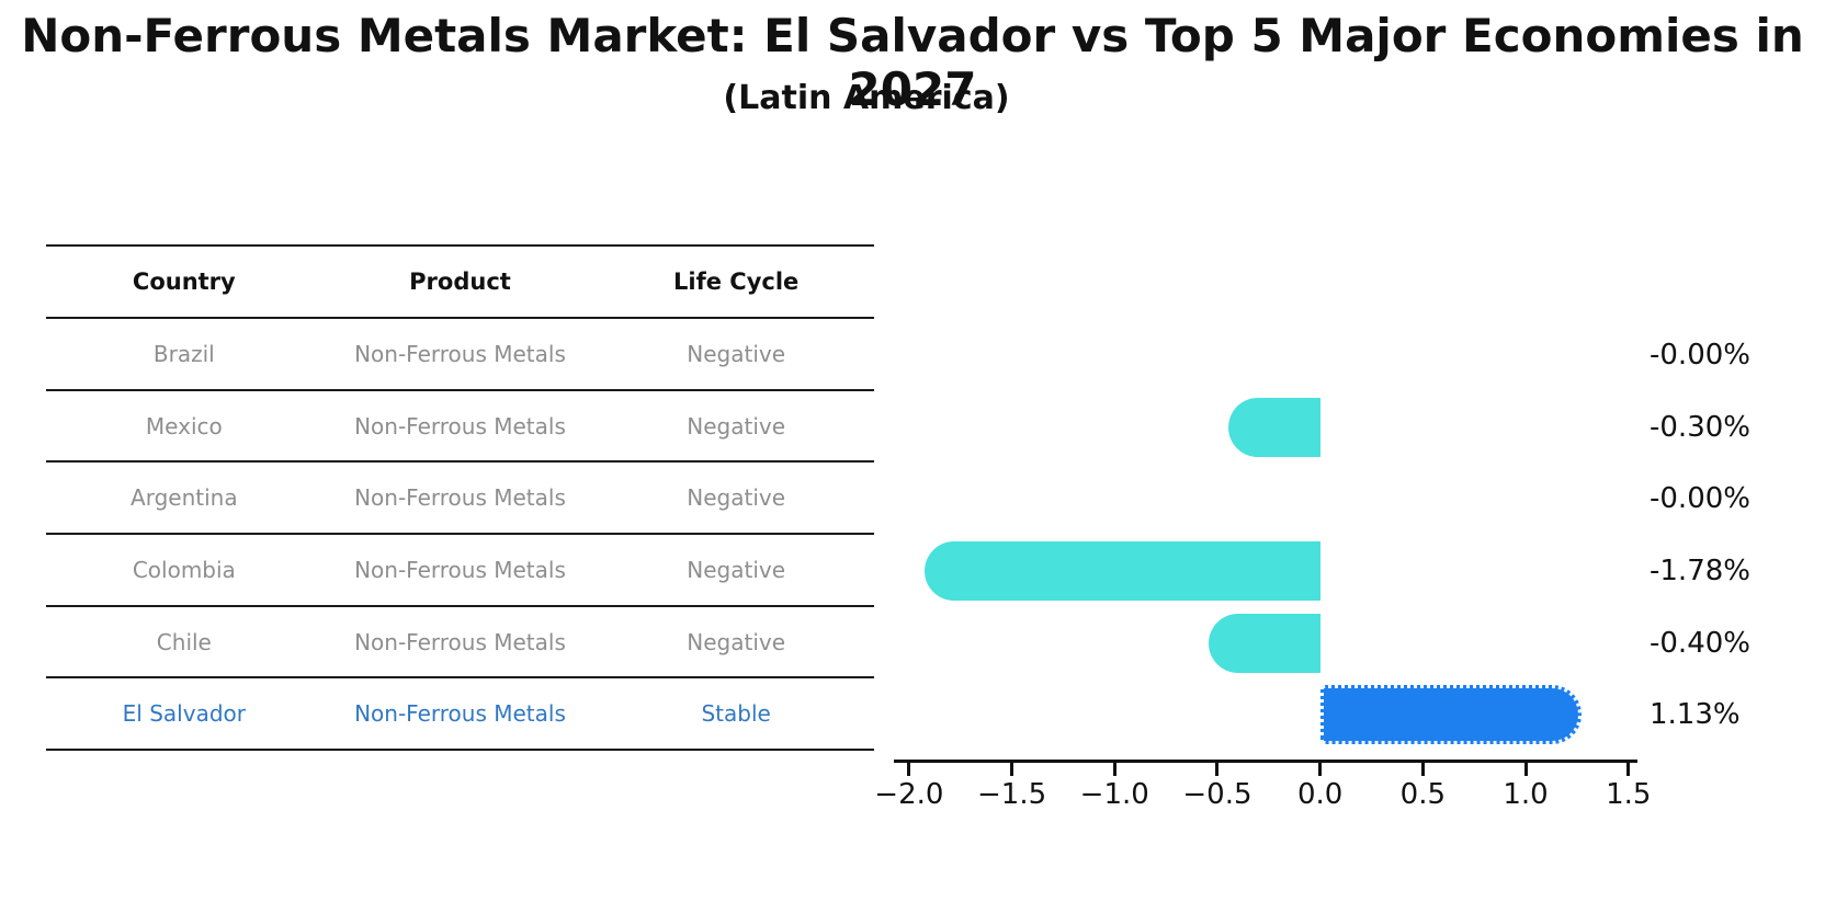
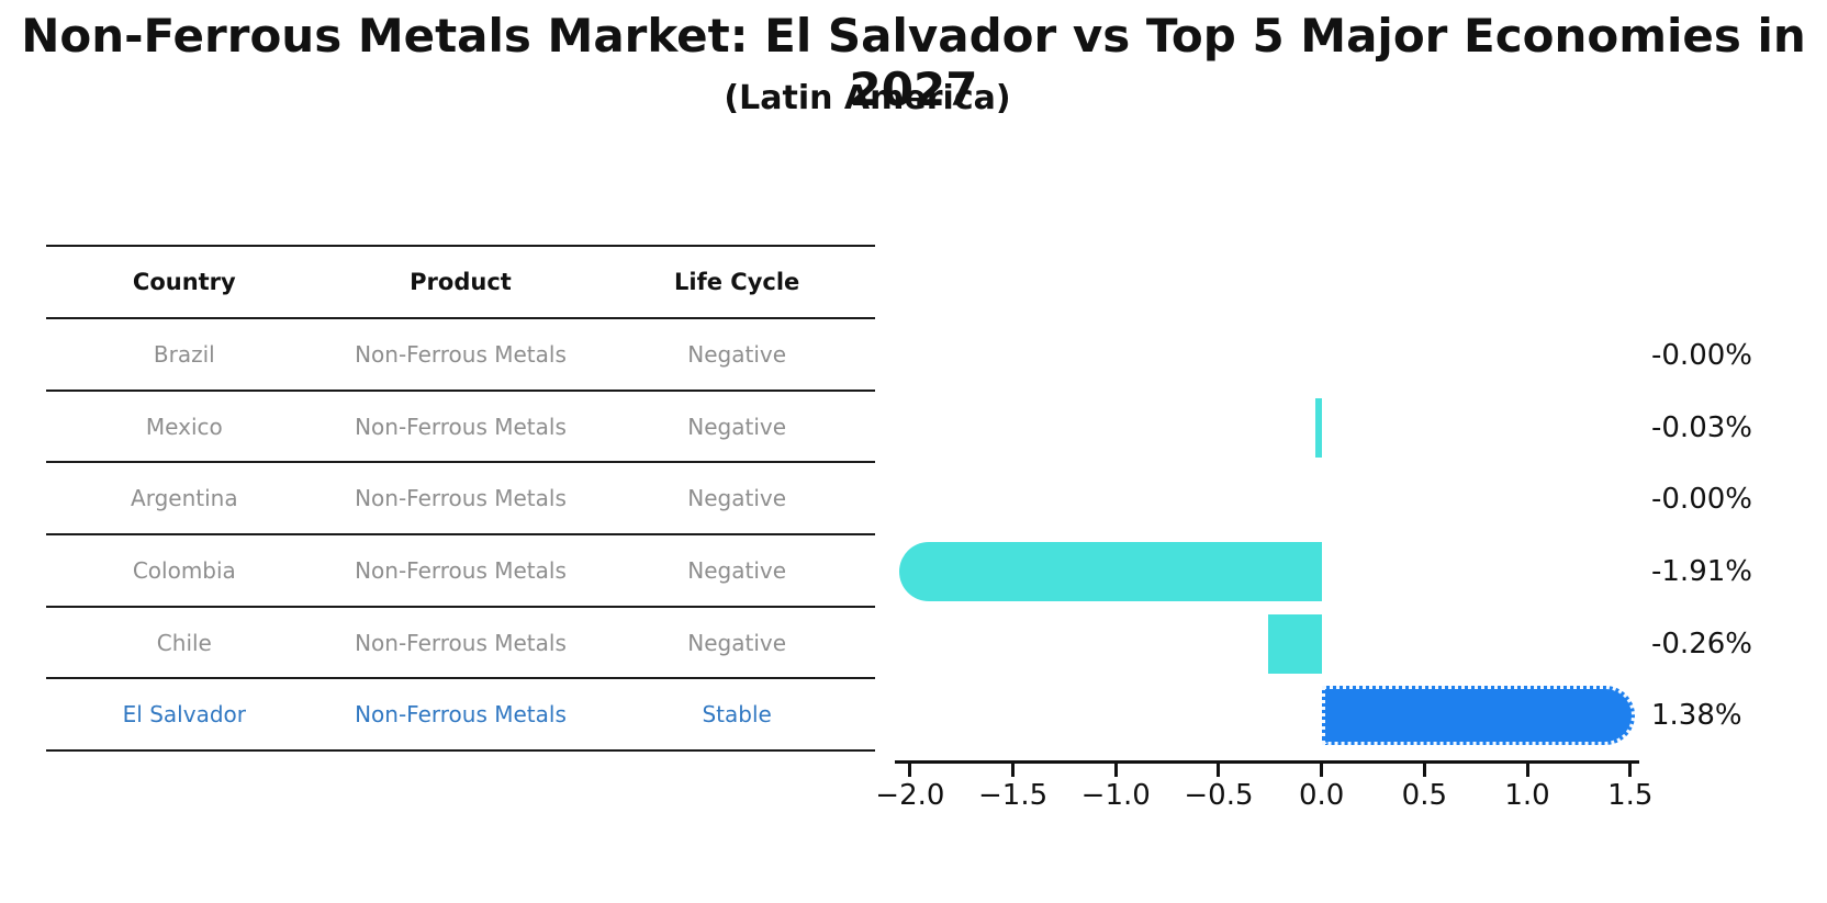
Mexico: -0.30% -> -0.03%
Colombia: -1.78% -> -1.91%
Chile: -0.40% -> -0.26%
El Salvador: 1.13% -> 1.38%
